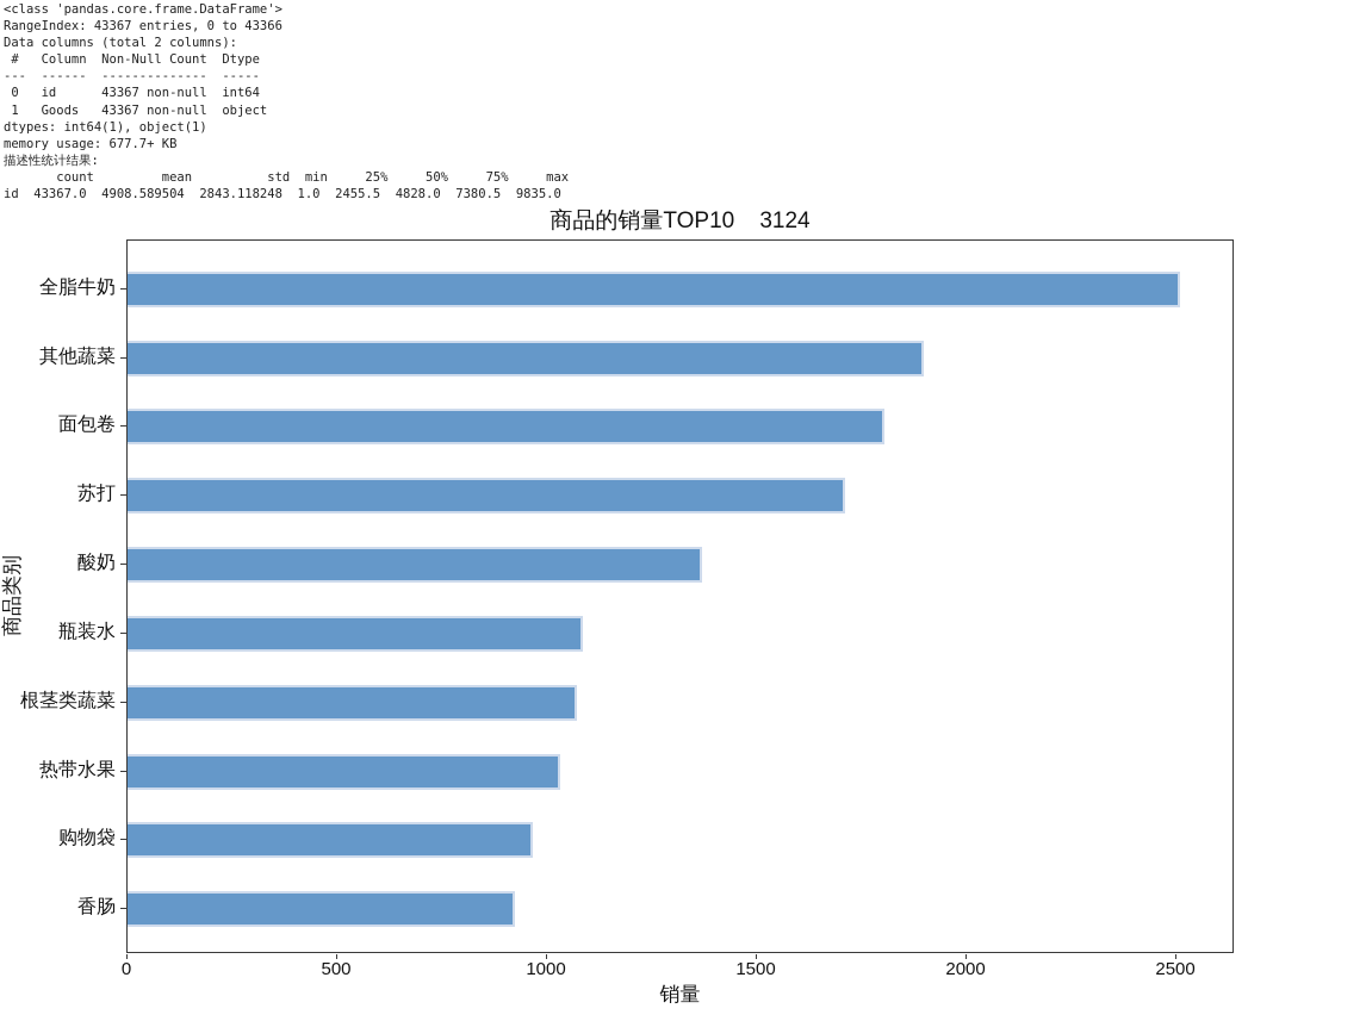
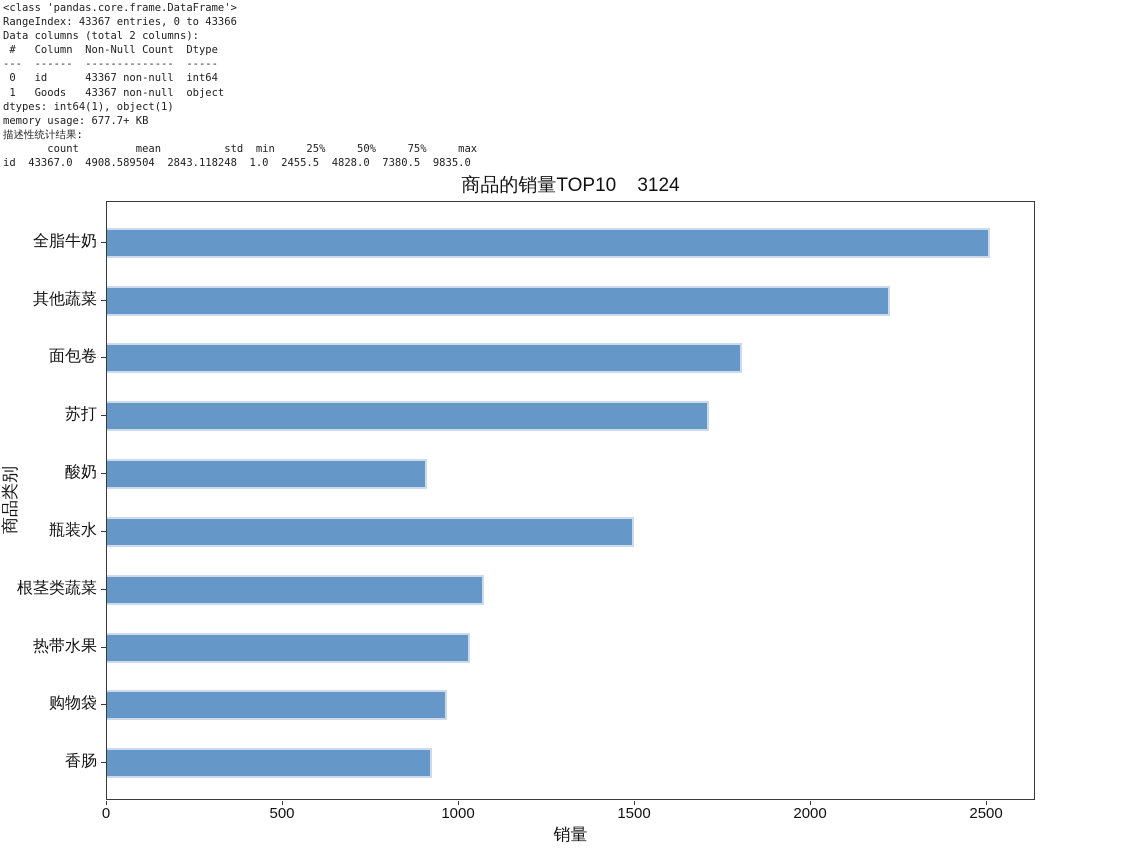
其他蔬菜: 1900 -> 2230
酸奶: 1370 -> 910
瓶装水: 1090 -> 1500
